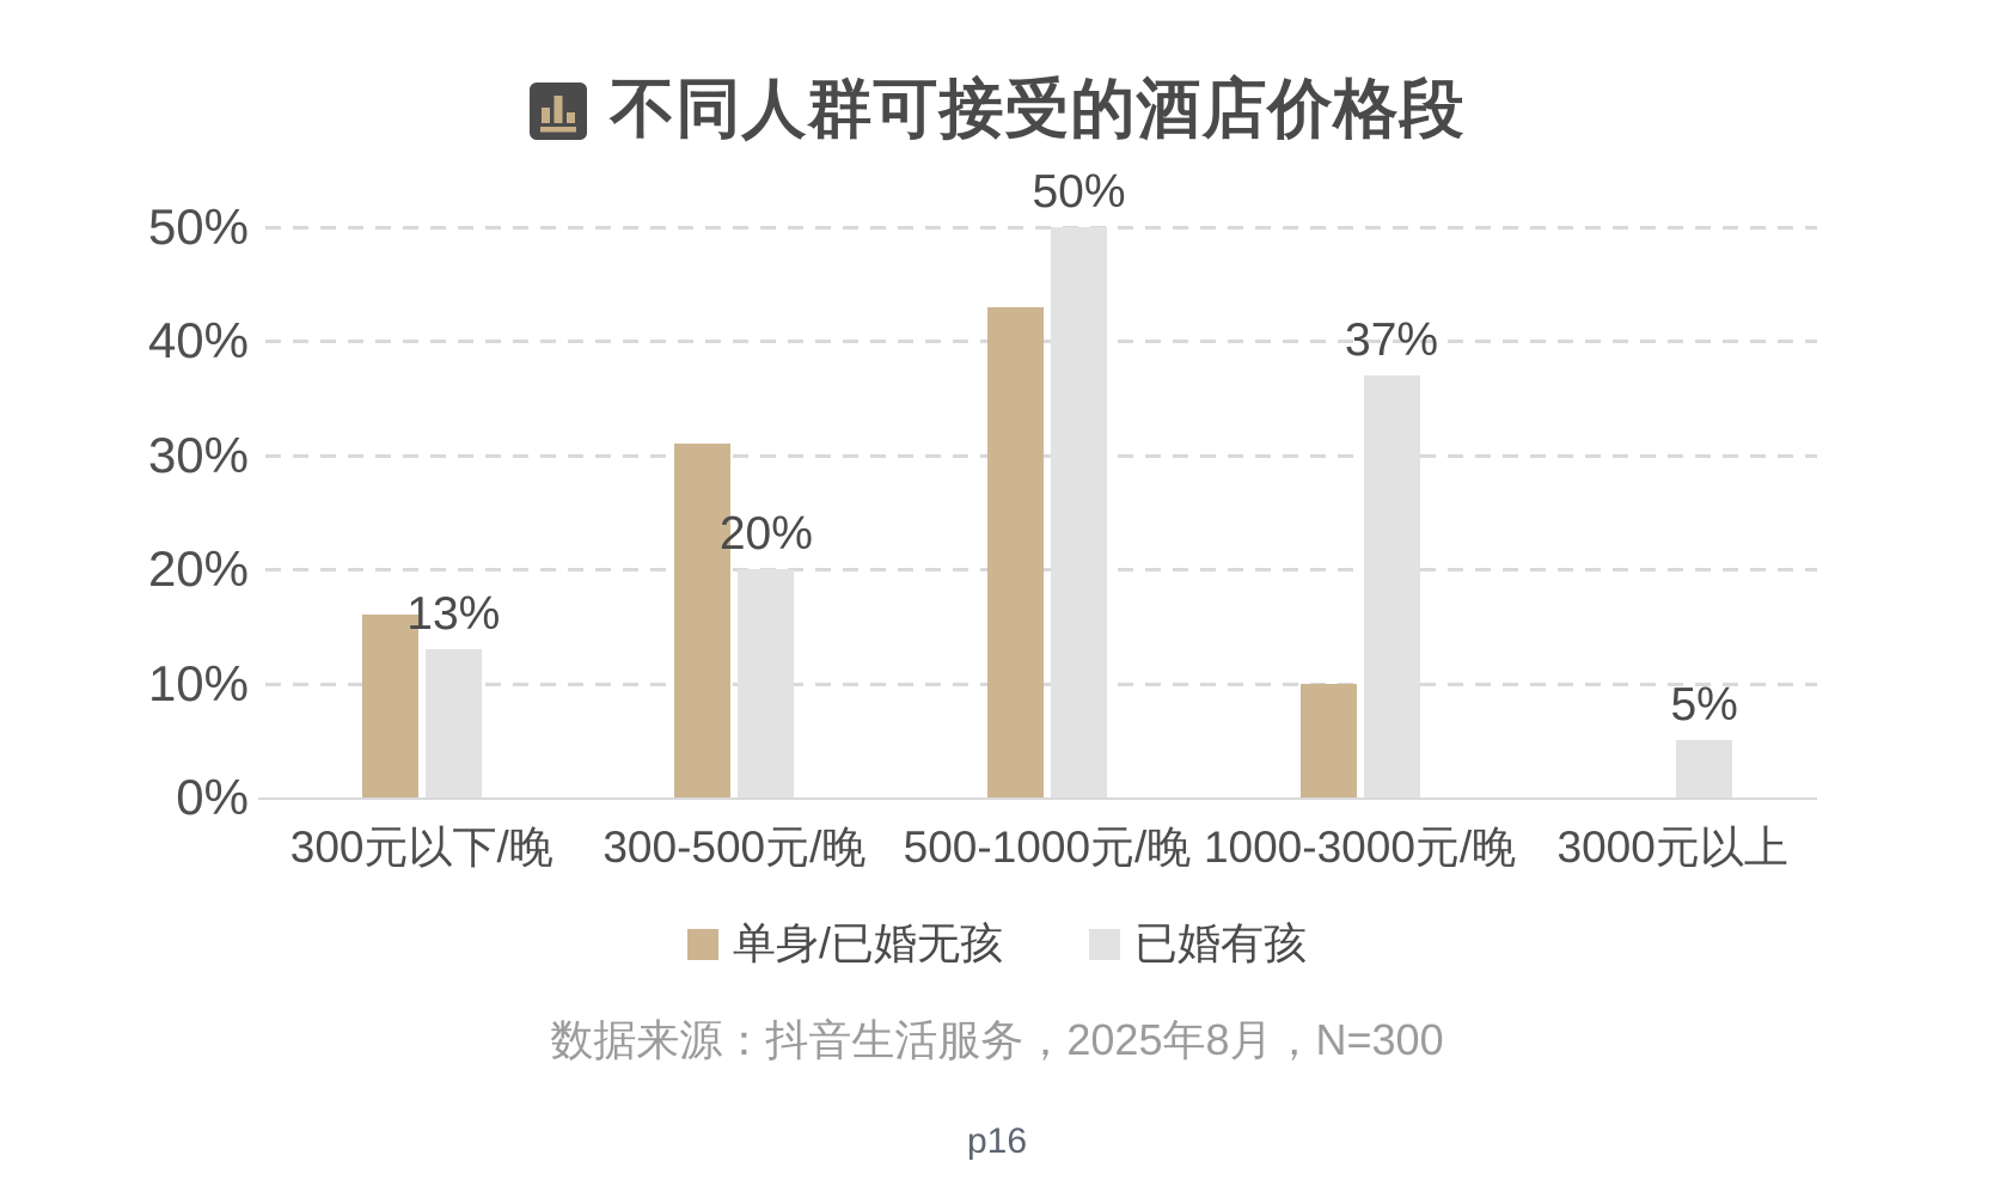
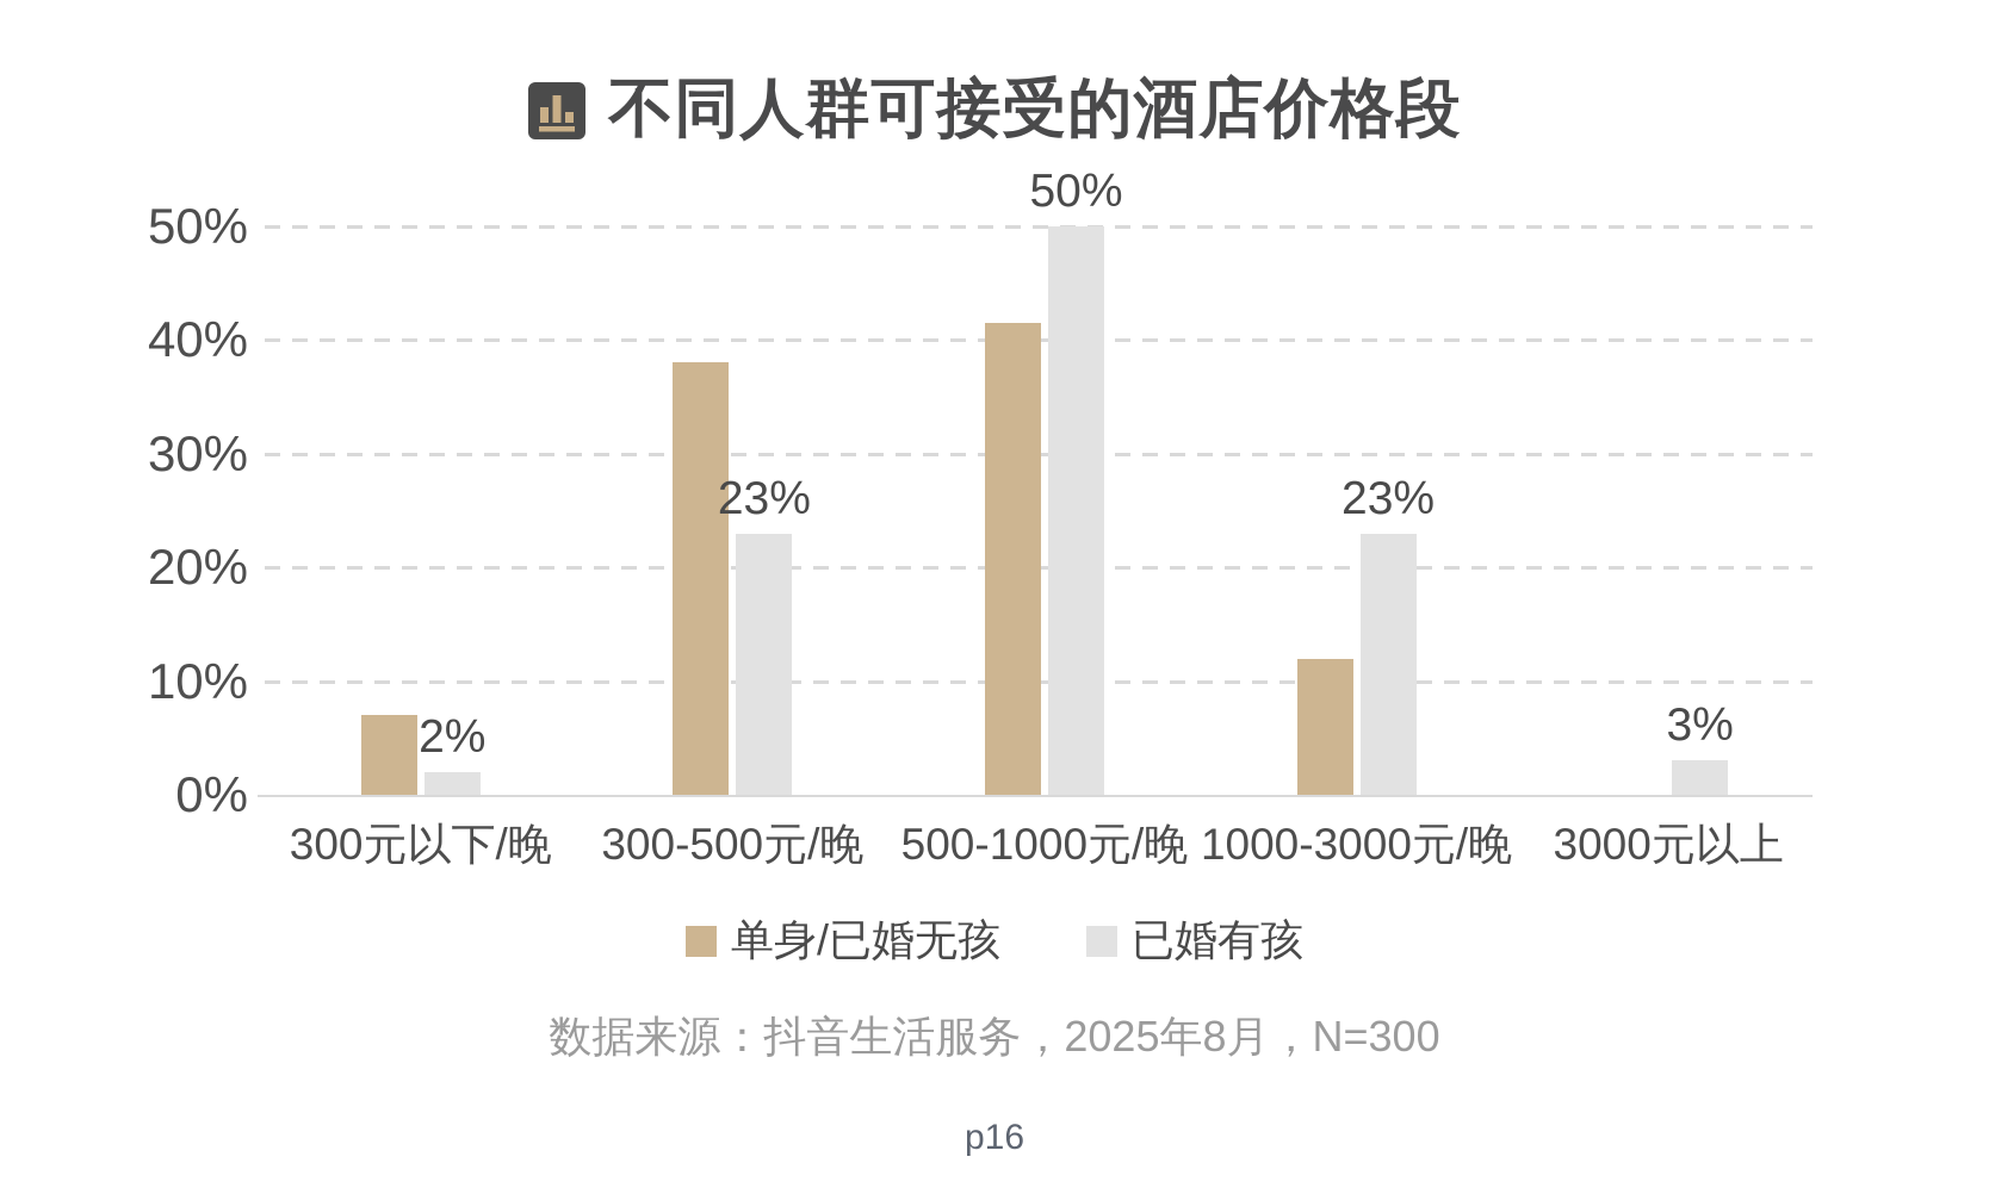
单身/已婚无孩/300元以下/晚: 16% -> 7%
已婚有孩/300元以下/晚: 13% -> 2%
单身/已婚无孩/300-500元/晚: 31% -> 38%
已婚有孩/300-500元/晚: 20% -> 23%
单身/已婚无孩/500-1000元/晚: 43% -> 42%
单身/已婚无孩/1000-3000元/晚: 10% -> 12%
已婚有孩/1000-3000元/晚: 37% -> 23%
已婚有孩/3000元以上: 5% -> 3%
